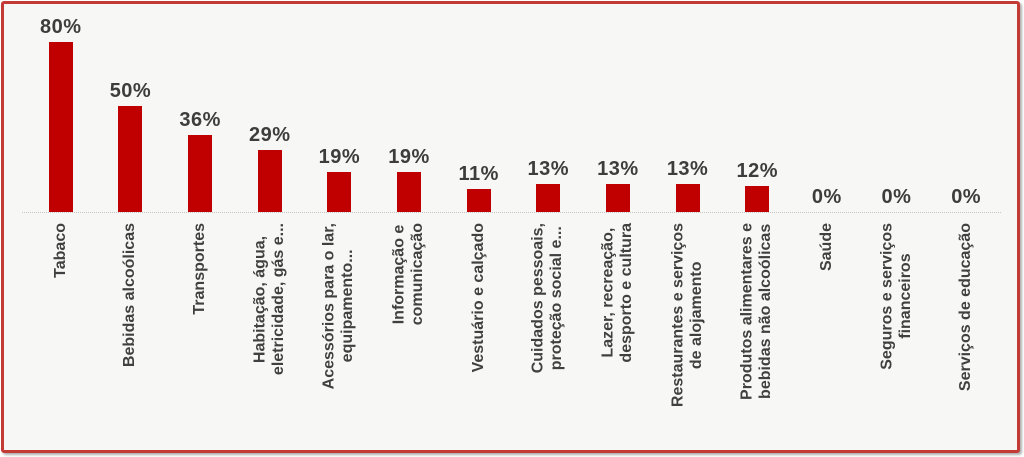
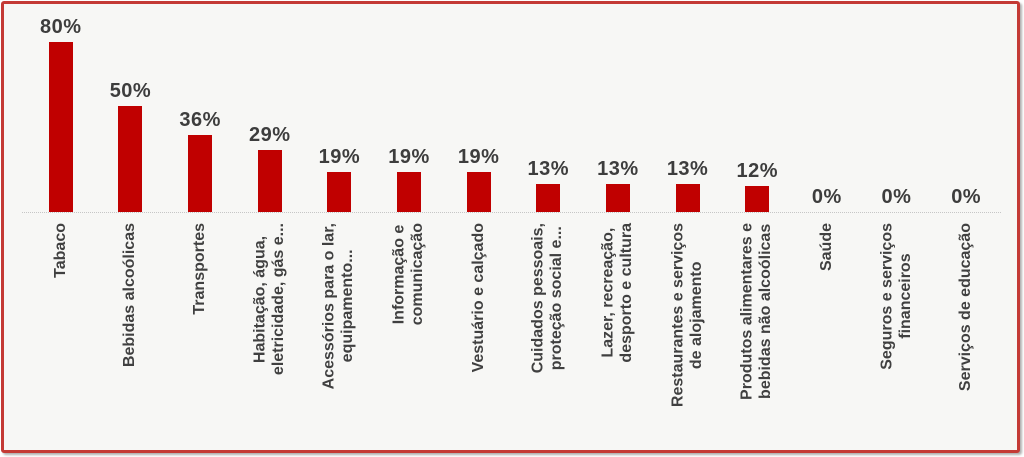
Vestuário e calçado: 11% -> 19%
